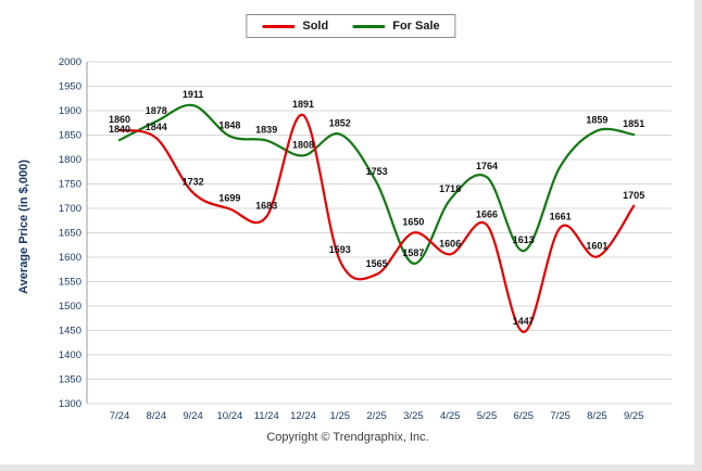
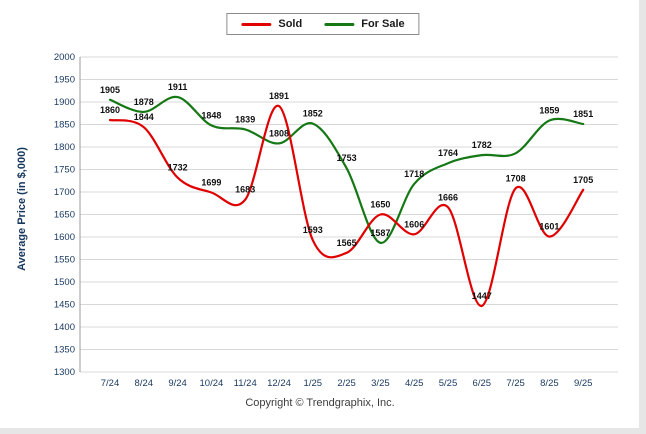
For Sale/7/24: 1840 -> 1905
For Sale/6/25: 1613 -> 1782
Sold/7/25: 1661 -> 1708
